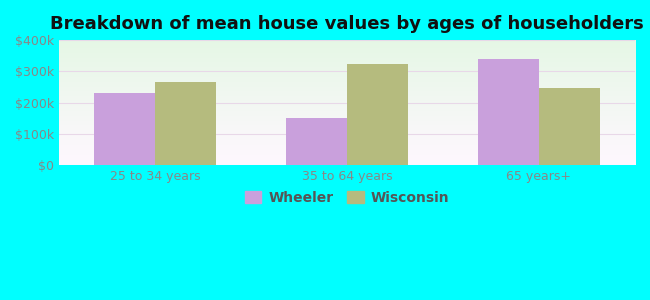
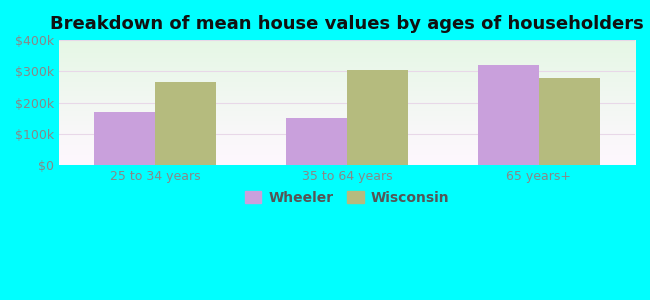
Wheeler/25 to 34 years: $230k -> $170k
Wisconsin/35 to 64 years: $325k -> $305k
Wheeler/65 years+: $340k -> $320k
Wisconsin/65 years+: $245k -> $280k
